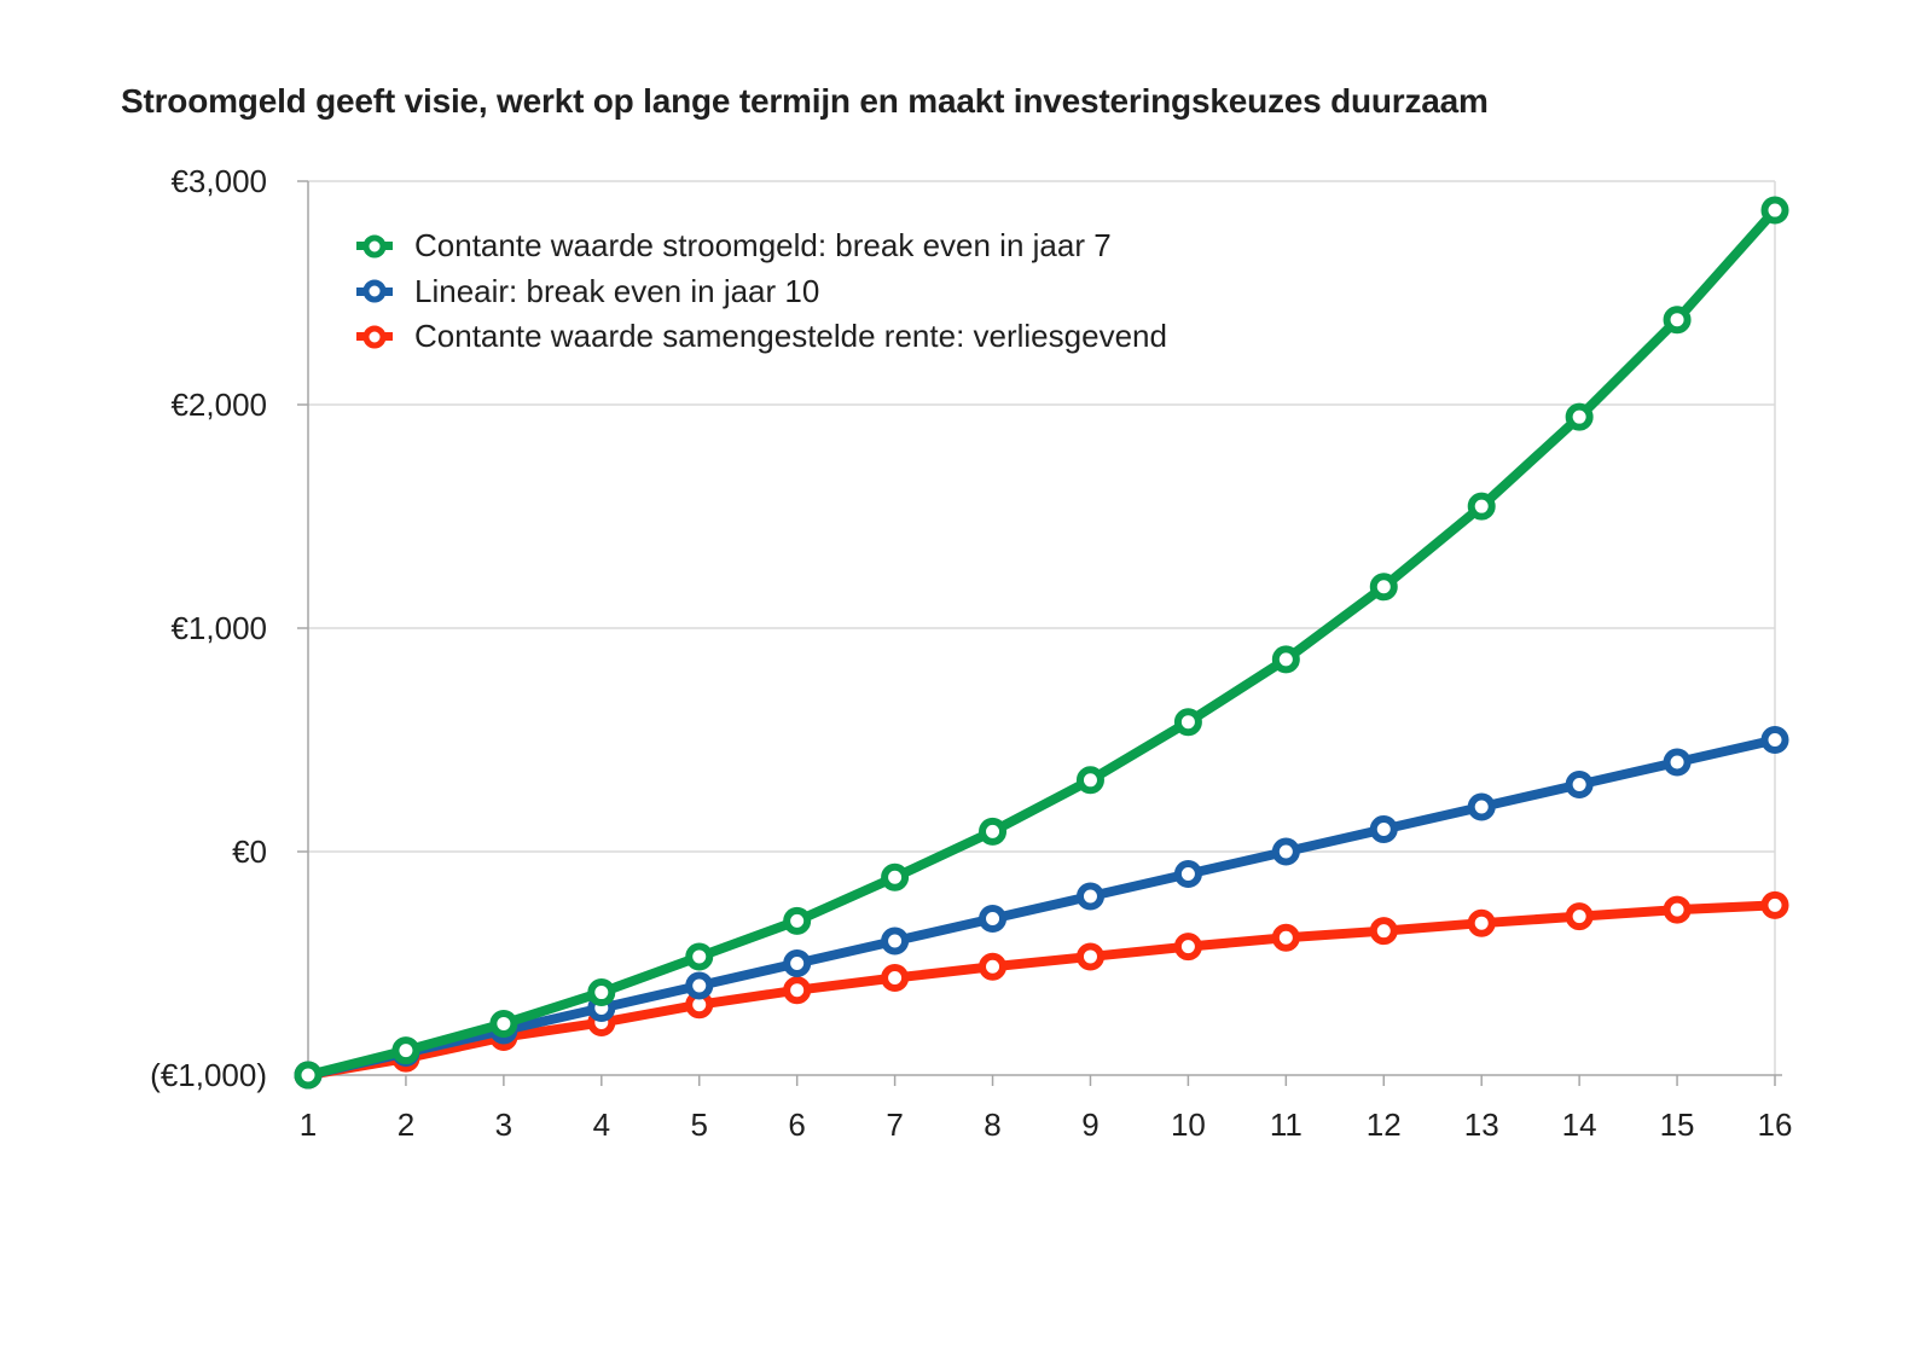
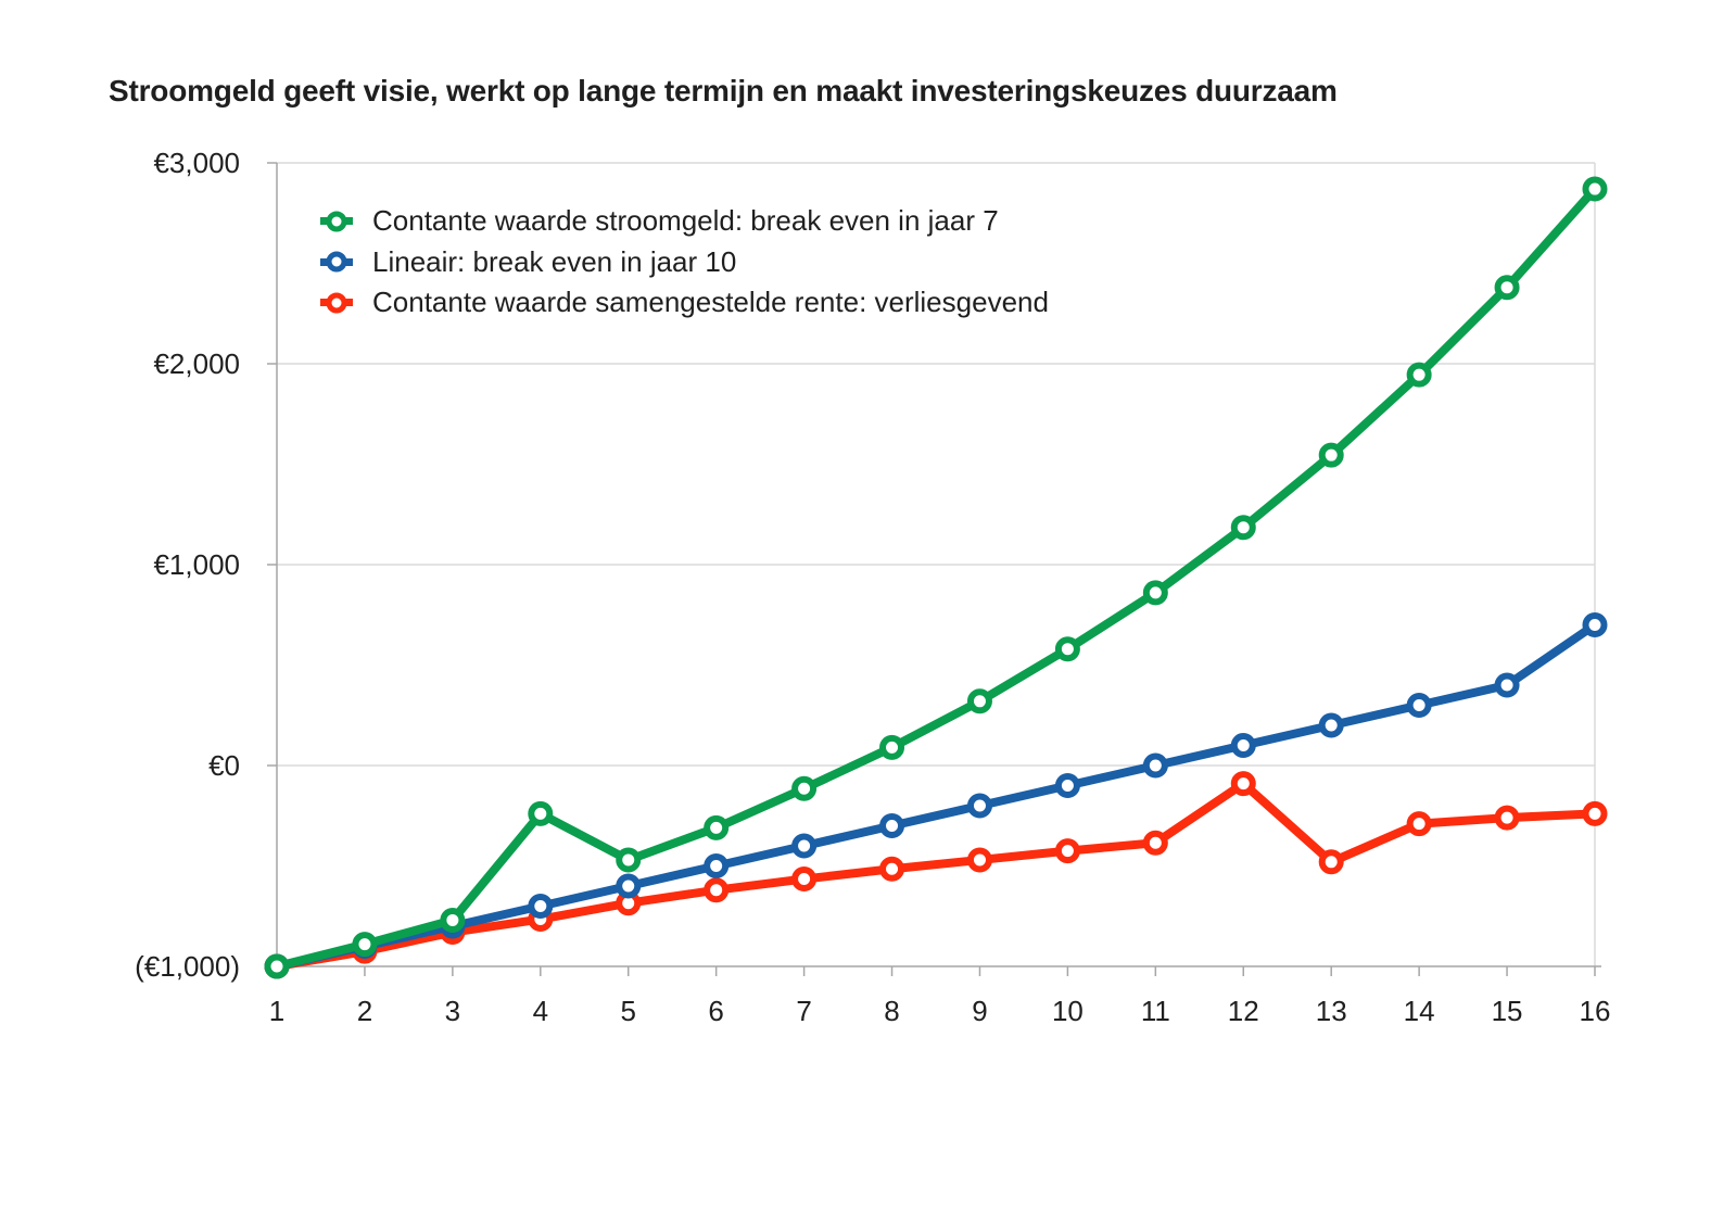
Contante waarde stroomgeld: break even in jaar 7/4: -€630 -> -€240
Contante waarde samengestelde rente: verliesgevend/12: -€360 -> -€90
Contante waarde samengestelde rente: verliesgevend/13: -€320 -> -€480
Lineair: break even in jaar 10/16: €500 -> €700
